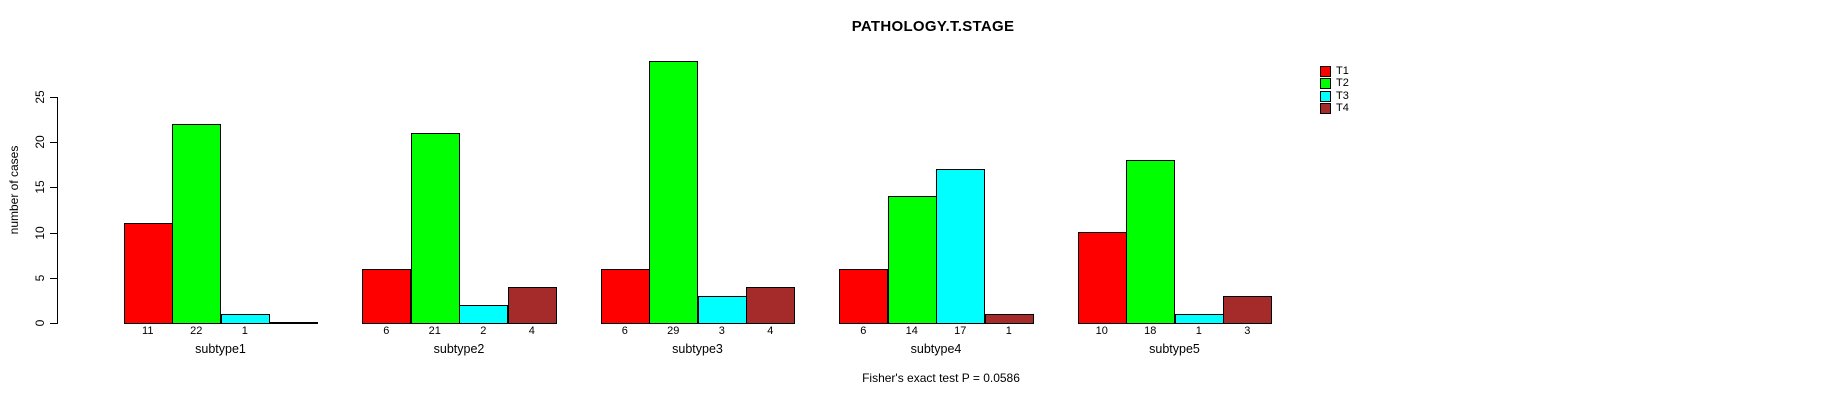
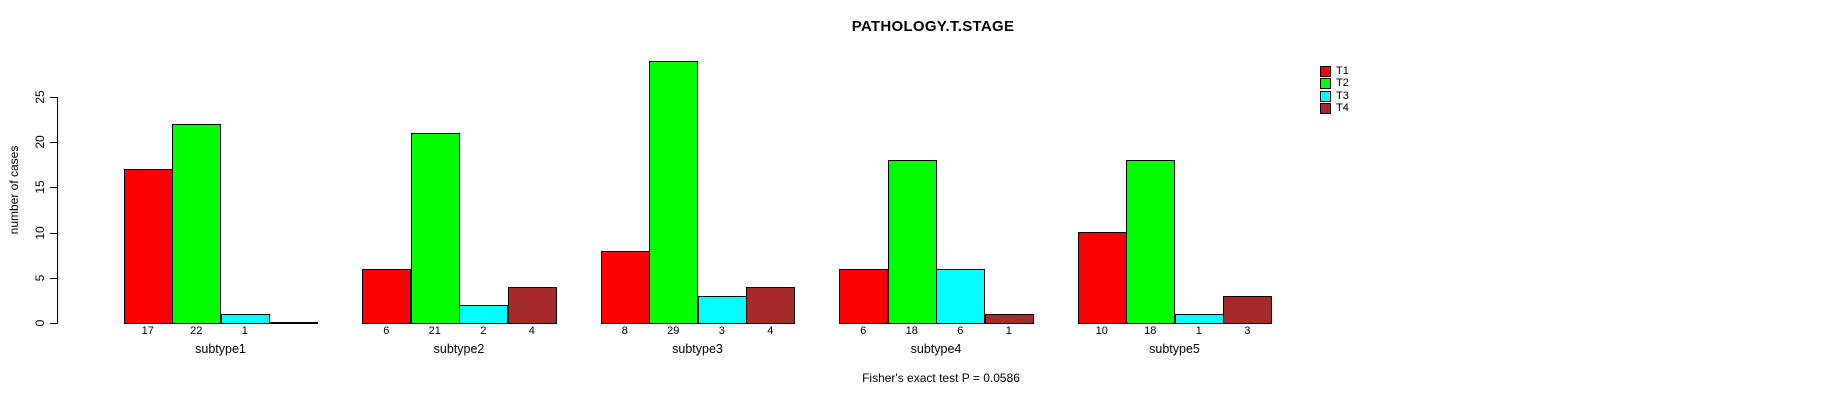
T1/subtype1: 11 -> 17
T1/subtype3: 6 -> 8
T2/subtype4: 14 -> 18
T3/subtype4: 17 -> 6
